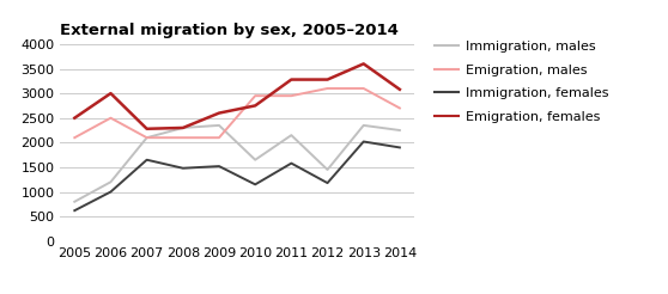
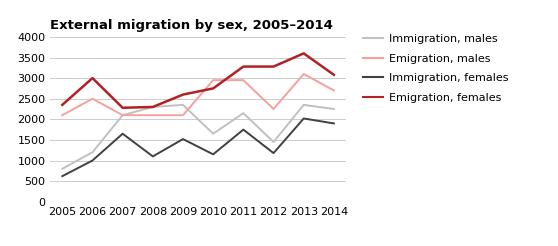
Emigration, females/2005: 2500 -> 2350
Immigration, females/2008: 1480 -> 1100
Immigration, females/2011: 1580 -> 1750
Emigration, males/2012: 3100 -> 2250
